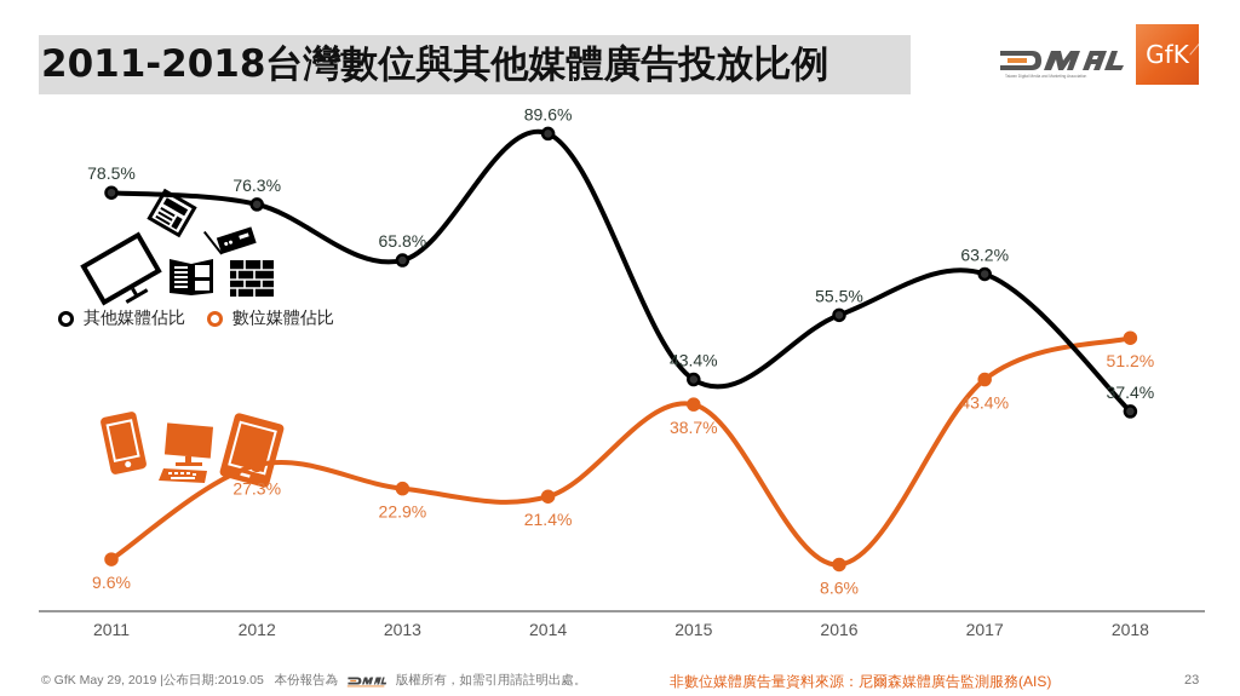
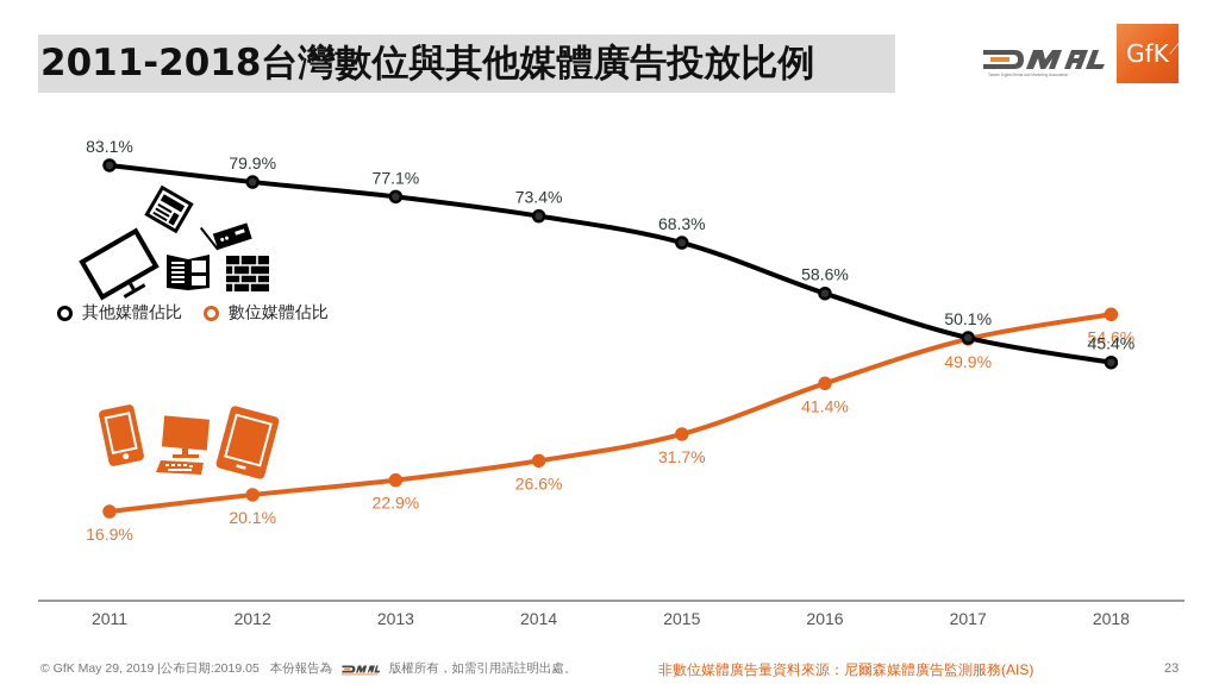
其他媒體佔比/2011: 78.5% -> 83.1%
數位媒體佔比/2011: 9.6% -> 16.9%
其他媒體佔比/2012: 76.3% -> 79.9%
數位媒體佔比/2012: 27.3% -> 20.1%
其他媒體佔比/2013: 65.8% -> 77.1%
其他媒體佔比/2014: 89.6% -> 73.4%
數位媒體佔比/2014: 21.4% -> 26.6%
其他媒體佔比/2015: 43.4% -> 68.3%
數位媒體佔比/2015: 38.7% -> 31.7%
其他媒體佔比/2016: 55.5% -> 58.6%
數位媒體佔比/2016: 8.6% -> 41.4%
其他媒體佔比/2017: 63.2% -> 50.1%
數位媒體佔比/2017: 43.4% -> 49.9%
其他媒體佔比/2018: 37.4% -> 45.4%
數位媒體佔比/2018: 51.2% -> 54.6%
